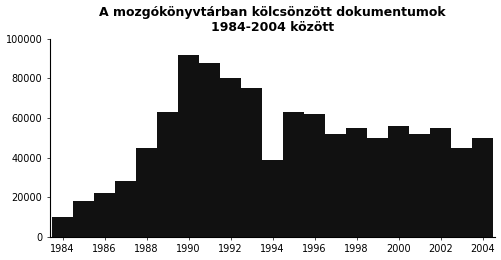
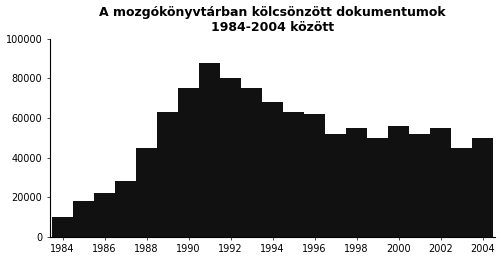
1990: 92000 -> 75000
1994: 39000 -> 68000
